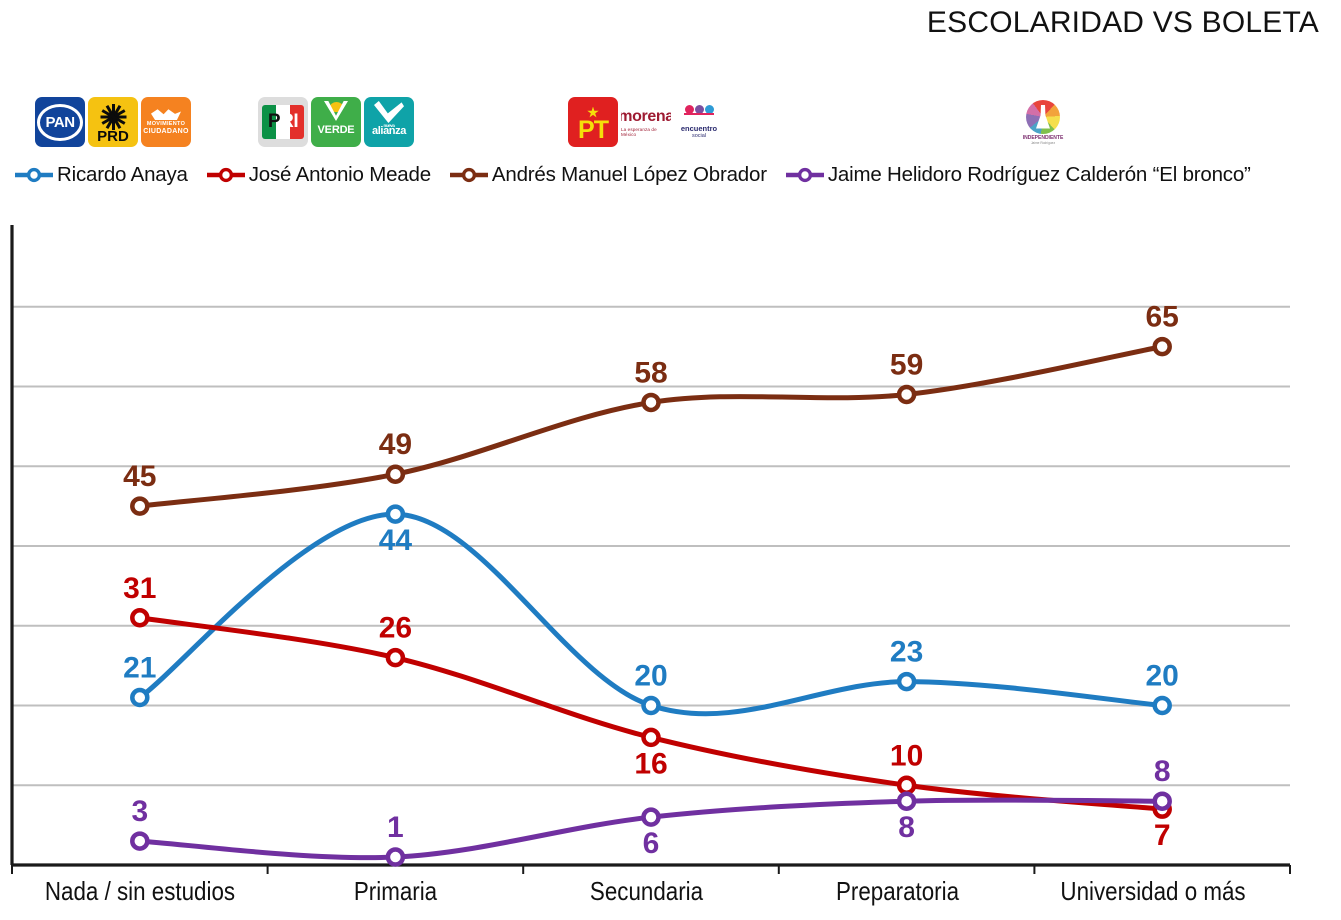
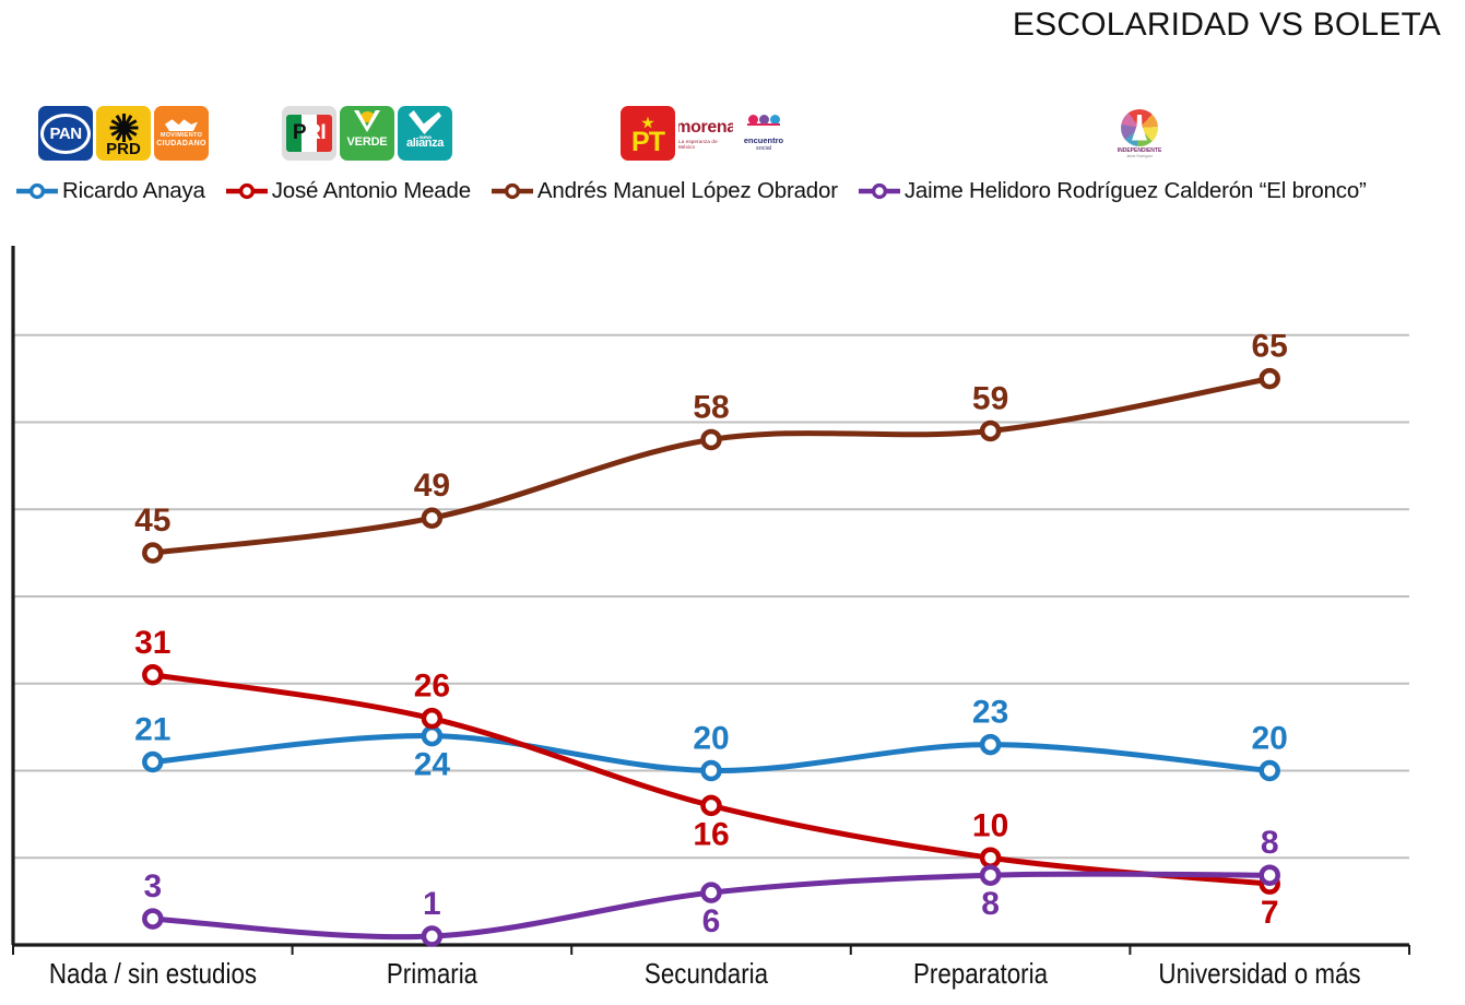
Ricardo Anaya/Primaria: 44 -> 24
